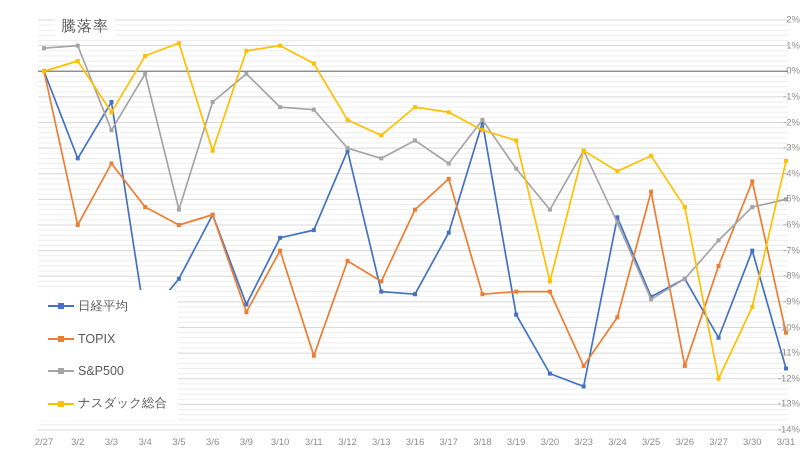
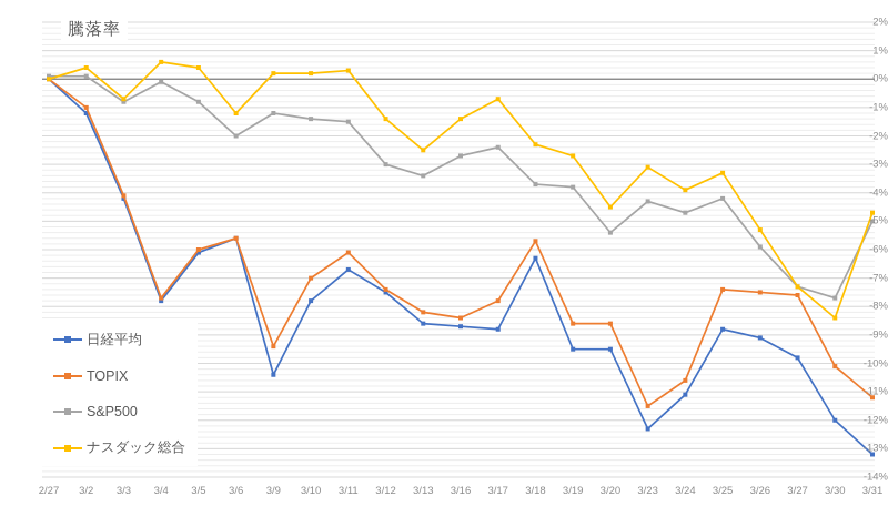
S&P500/2/27: 0.9% -> 0.1%
日経平均/3/2: -3.4% -> -1.2%
TOPIX/3/2: -6.0% -> -1.0%
S&P500/3/2: 1.0% -> 0.1%
日経平均/3/3: -1.2% -> -4.2%
TOPIX/3/3: -3.6% -> -4.1%
S&P500/3/3: -2.3% -> -0.8%
ナスダック総合/3/3: -1.6% -> -0.7%
日経平均/3/4: -9.7% -> -7.8%
TOPIX/3/4: -5.3% -> -7.7%
日経平均/3/5: -8.1% -> -6.1%
S&P500/3/5: -5.4% -> -0.8%
ナスダック総合/3/5: 1.1% -> 0.4%
S&P500/3/6: -1.2% -> -2.0%
ナスダック総合/3/6: -3.1% -> -1.2%
日経平均/3/9: -9.1% -> -10.4%
S&P500/3/9: -0.1% -> -1.2%
ナスダック総合/3/9: 0.8% -> 0.2%
日経平均/3/10: -6.5% -> -7.8%
ナスダック総合/3/10: 1.0% -> 0.2%
日経平均/3/11: -6.2% -> -6.7%
TOPIX/3/11: -11.1% -> -6.1%
日経平均/3/12: -3.1% -> -7.5%
ナスダック総合/3/12: -1.9% -> -1.4%
TOPIX/3/16: -5.4% -> -8.4%
日経平均/3/17: -6.3% -> -8.8%
TOPIX/3/17: -4.2% -> -7.8%
S&P500/3/17: -3.6% -> -2.4%
ナスダック総合/3/17: -1.6% -> -0.7%
日経平均/3/18: -2.0% -> -6.3%
TOPIX/3/18: -8.7% -> -5.7%
S&P500/3/18: -1.9% -> -3.7%
日経平均/3/20: -11.8% -> -9.5%
ナスダック総合/3/20: -8.2% -> -4.5%
S&P500/3/23: -3.1% -> -4.3%
日経平均/3/24: -5.7% -> -11.1%
TOPIX/3/24: -9.6% -> -10.6%
S&P500/3/24: -5.9% -> -4.7%
TOPIX/3/25: -4.7% -> -7.4%
S&P500/3/25: -8.9% -> -4.2%
日経平均/3/26: -8.1% -> -9.1%
TOPIX/3/26: -11.5% -> -7.5%
S&P500/3/26: -8.1% -> -5.9%
日経平均/3/27: -10.4% -> -9.8%
S&P500/3/27: -6.6% -> -7.3%
ナスダック総合/3/27: -12.0% -> -7.3%
日経平均/3/30: -7.0% -> -12.0%
TOPIX/3/30: -4.3% -> -10.1%
S&P500/3/30: -5.3% -> -7.7%
ナスダック総合/3/30: -9.2% -> -8.4%
日経平均/3/31: -11.6% -> -13.2%
TOPIX/3/31: -10.2% -> -11.2%
ナスダック総合/3/31: -3.5% -> -4.7%
